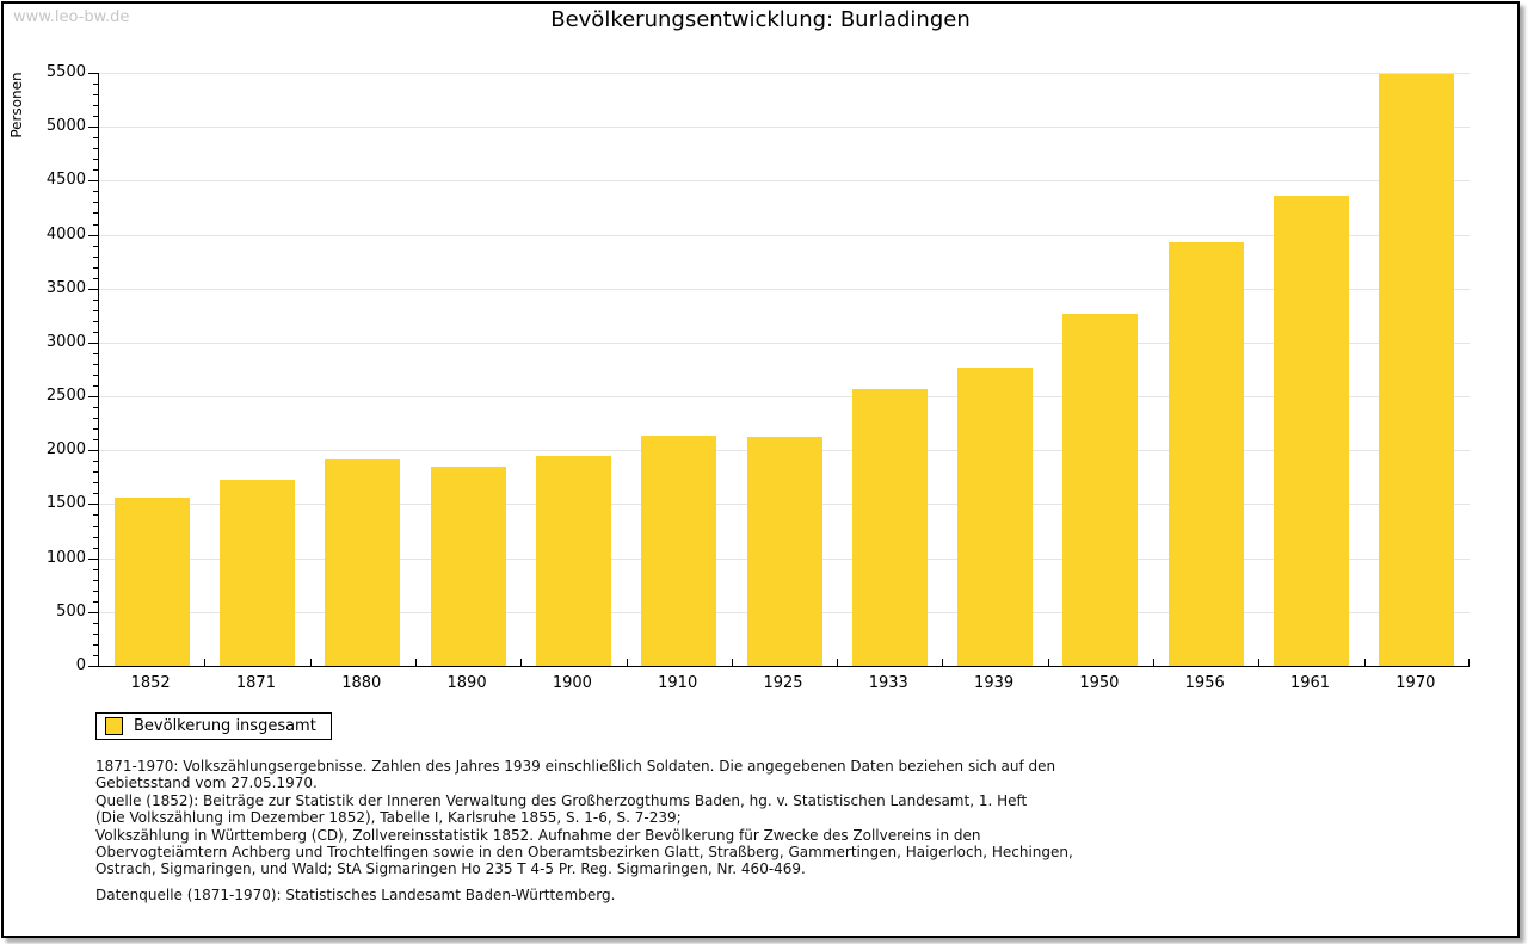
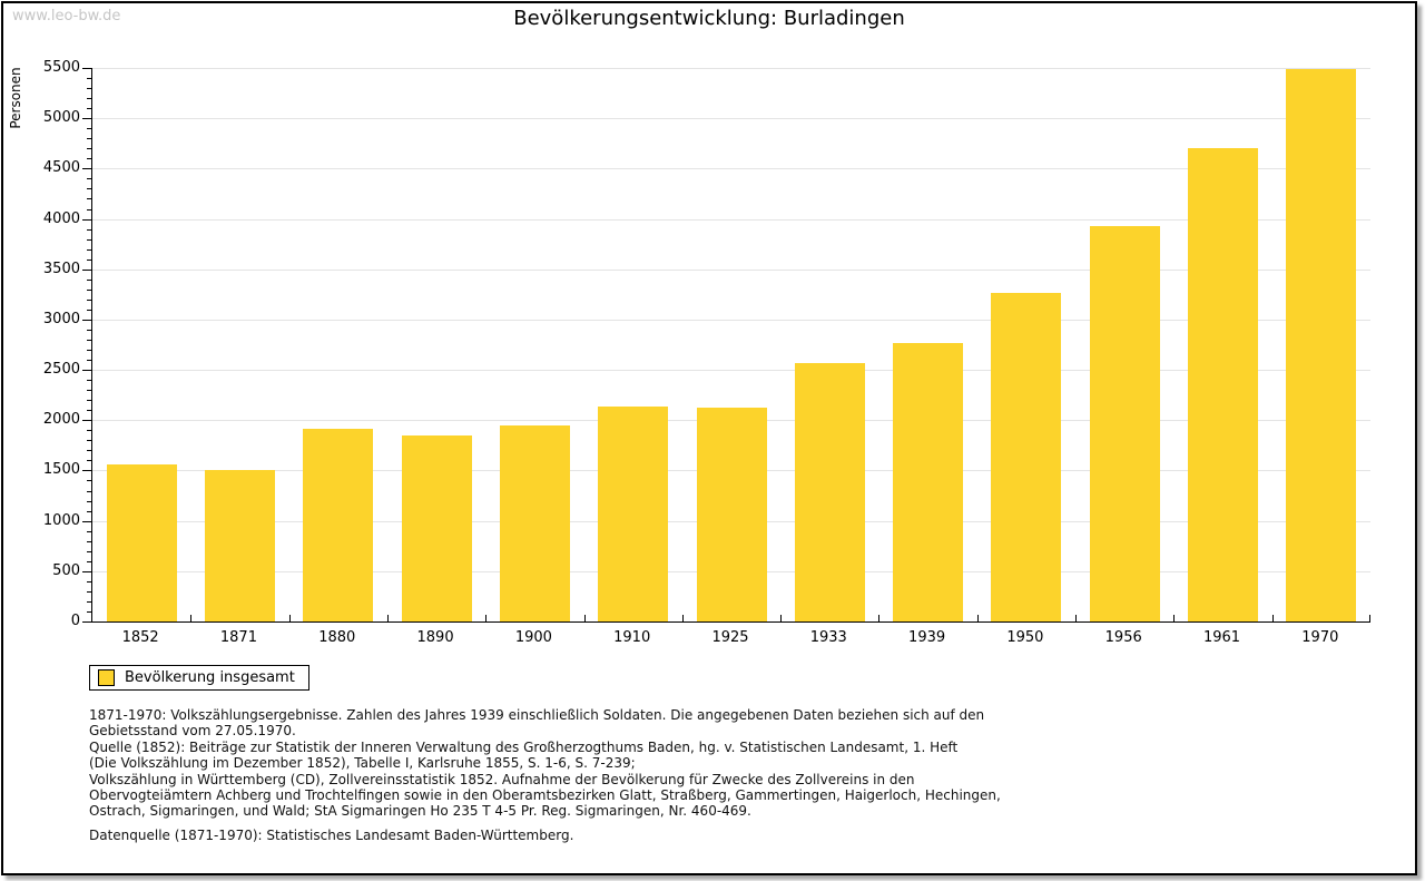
1871: 1700 -> 1500
1961: 4400 -> 4700
